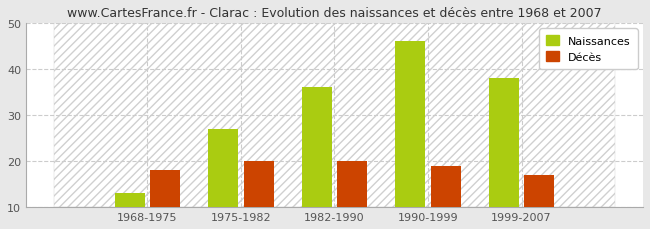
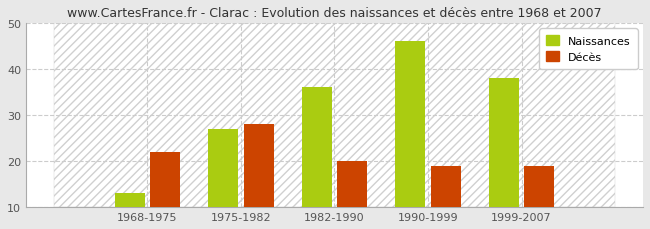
Décès/1968-1975: 18 -> 22
Décès/1975-1982: 20 -> 28
Décès/1999-2007: 17 -> 19
